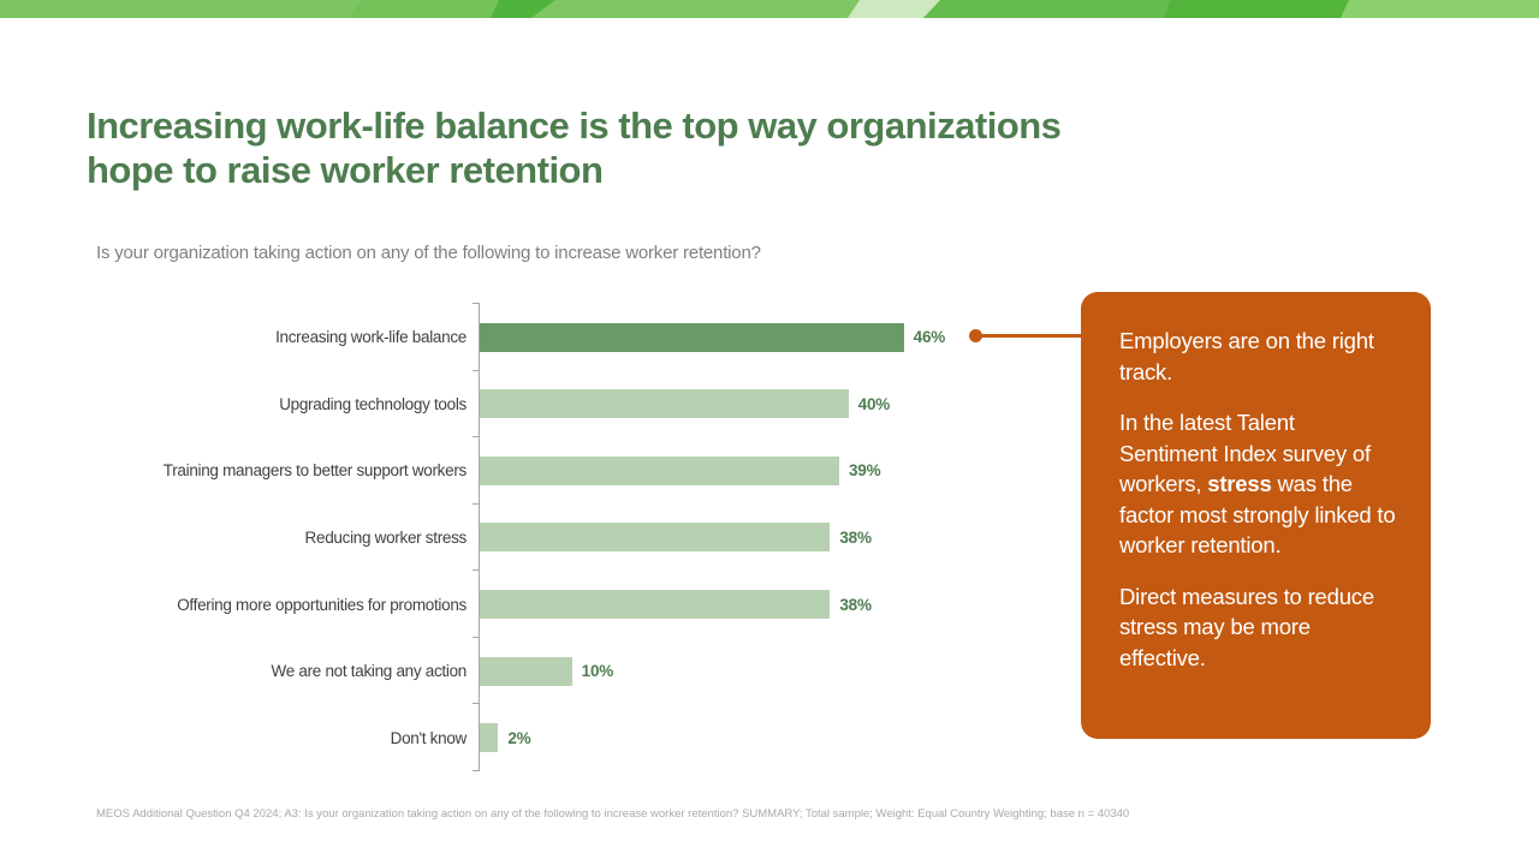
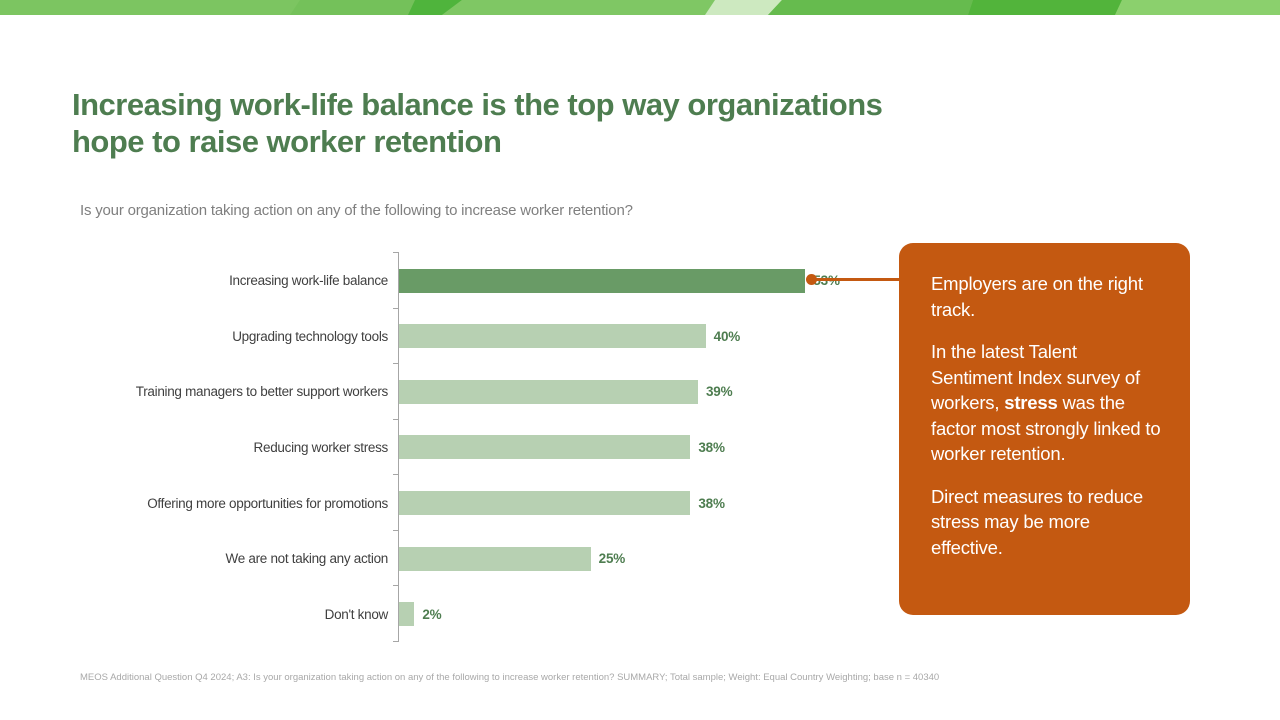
Increasing work-life balance: 46% -> 53%
We are not taking any action: 10% -> 25%
